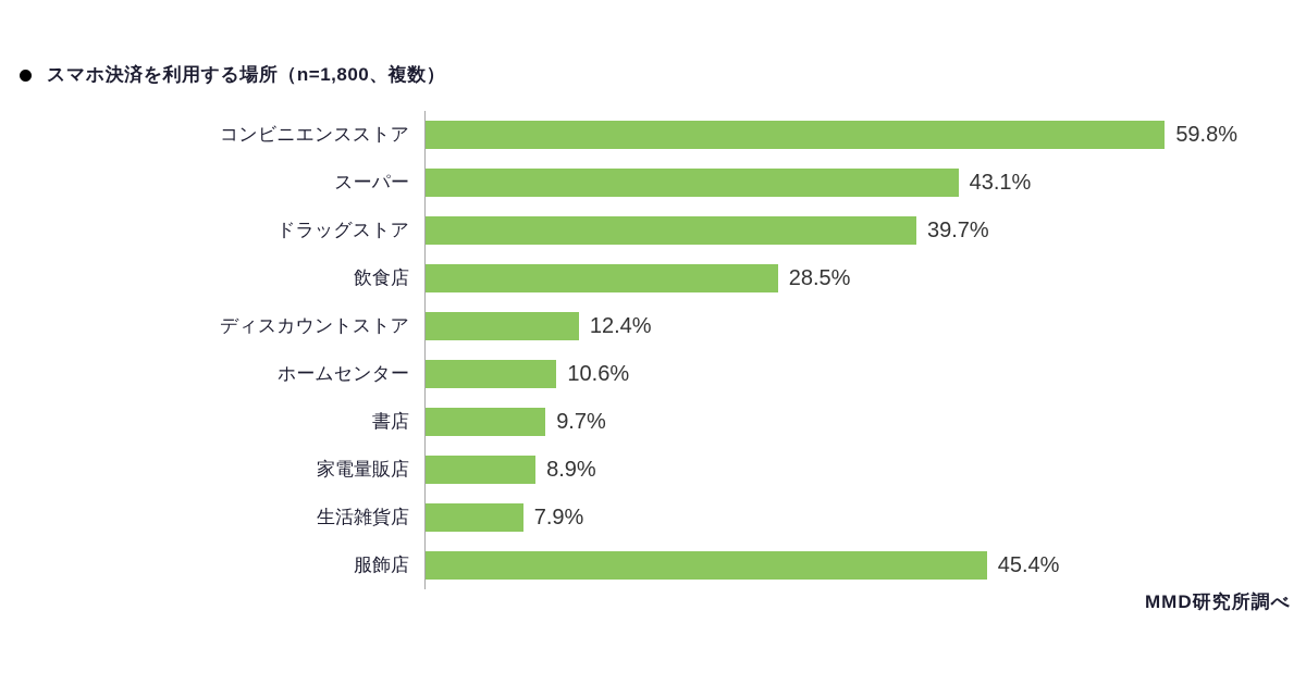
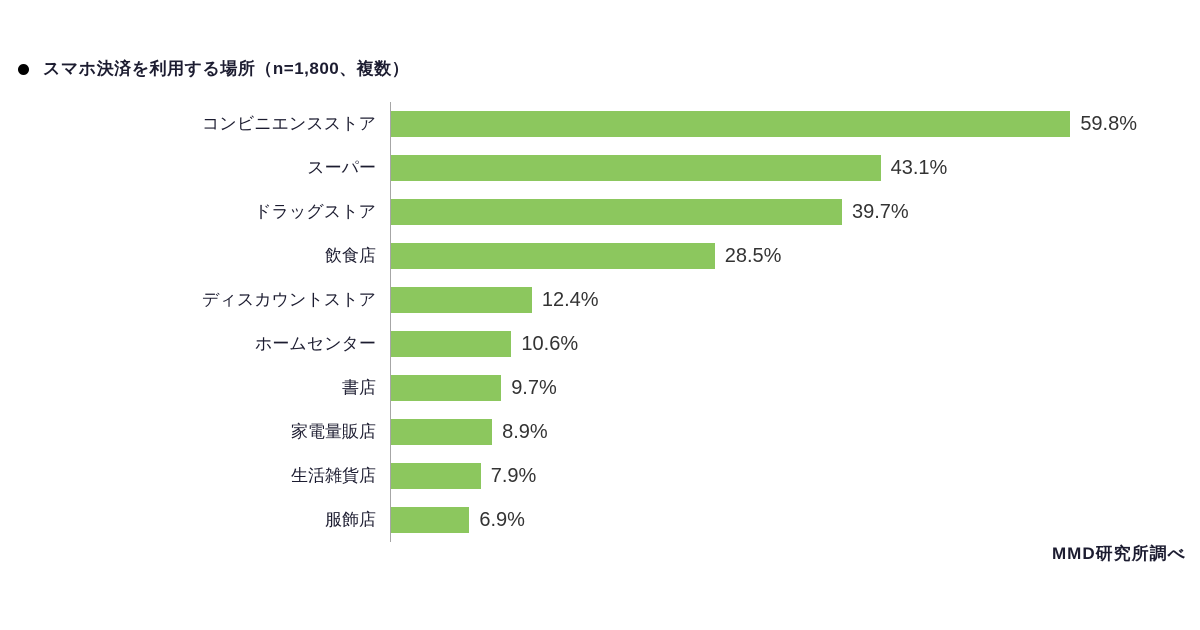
服飾店: 45.4% -> 6.9%
